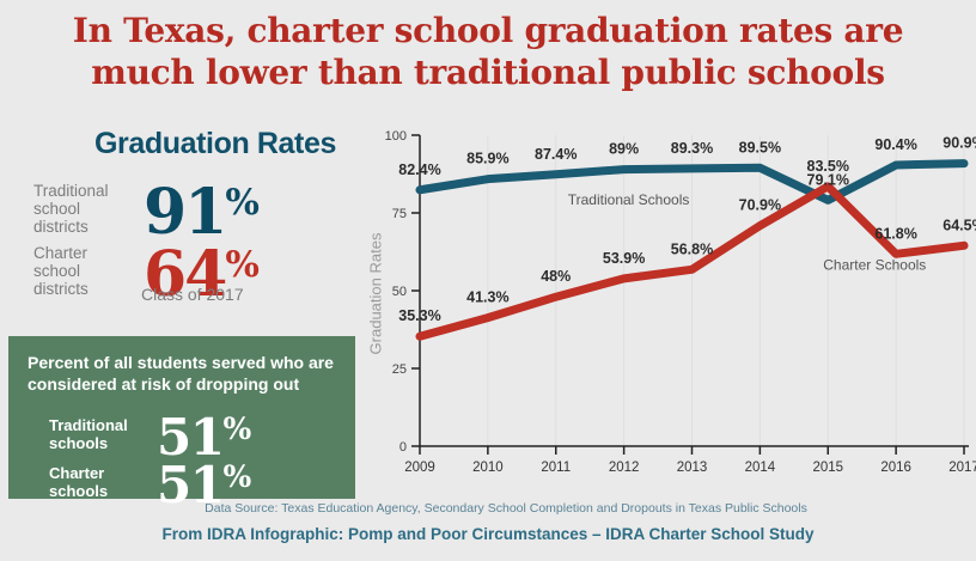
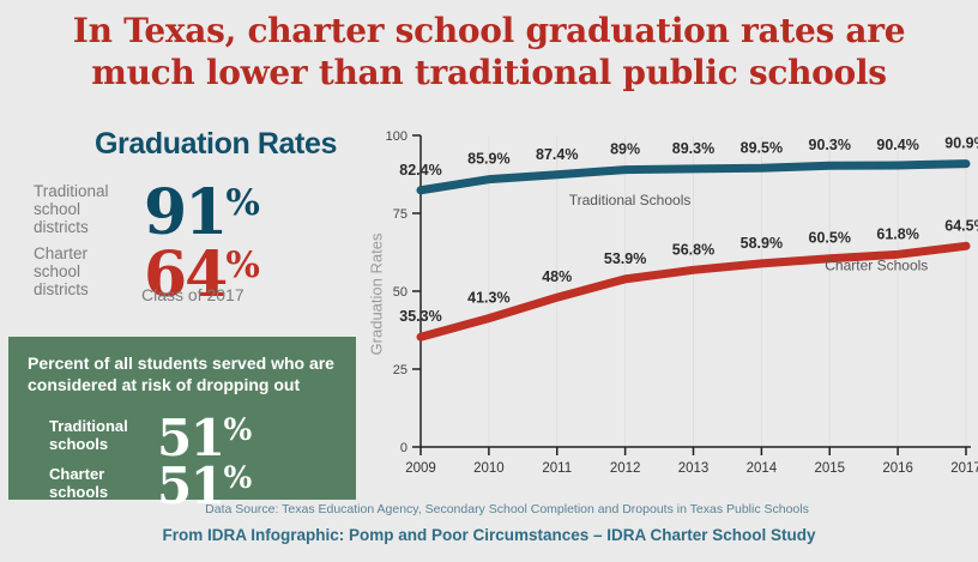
Charter Schools/2014: 70.9% -> 58.9%
Traditional Schools/2015: 79.1% -> 90.3%
Charter Schools/2015: 83.5% -> 60.5%
